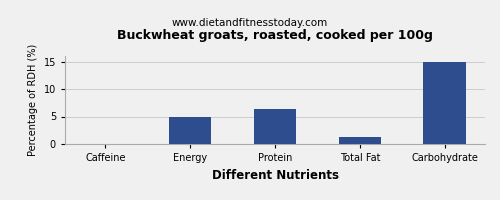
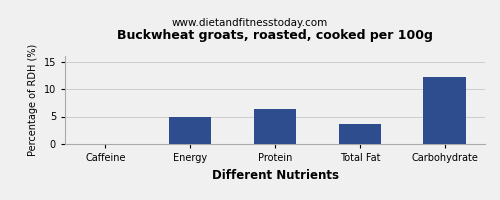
Total Fat: 1.2 -> 3.6
Carbohydrate: 15.0 -> 12.2
